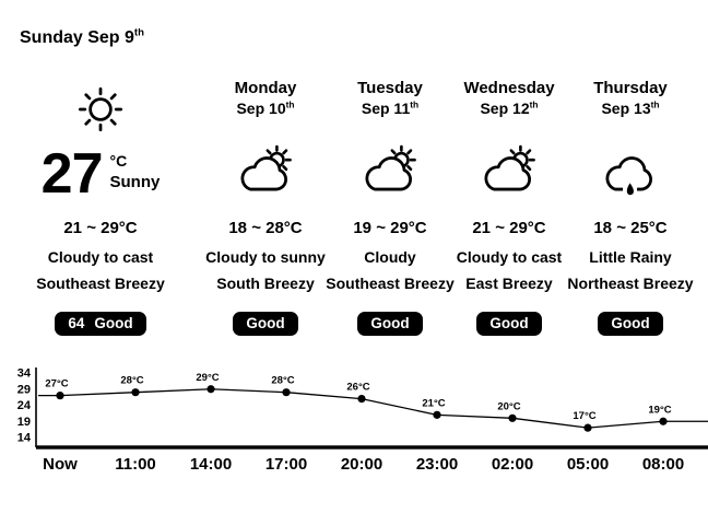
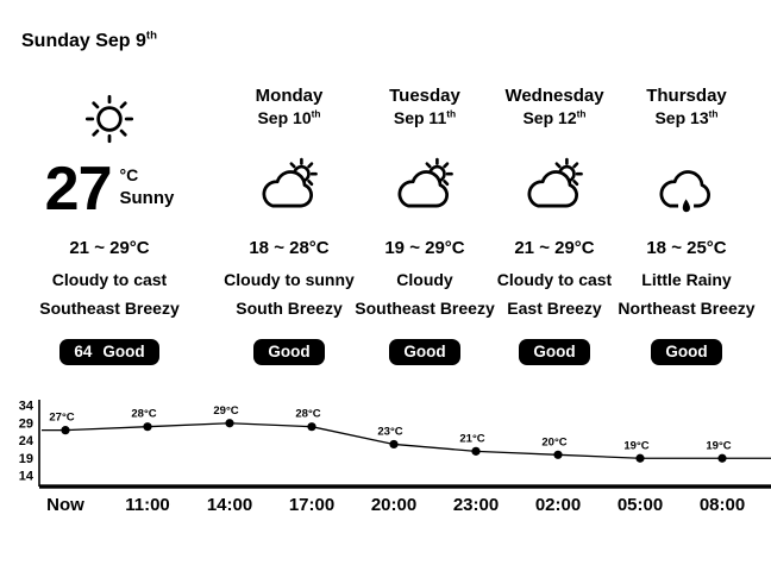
20:00: 26°C -> 23°C
05:00: 17°C -> 19°C
